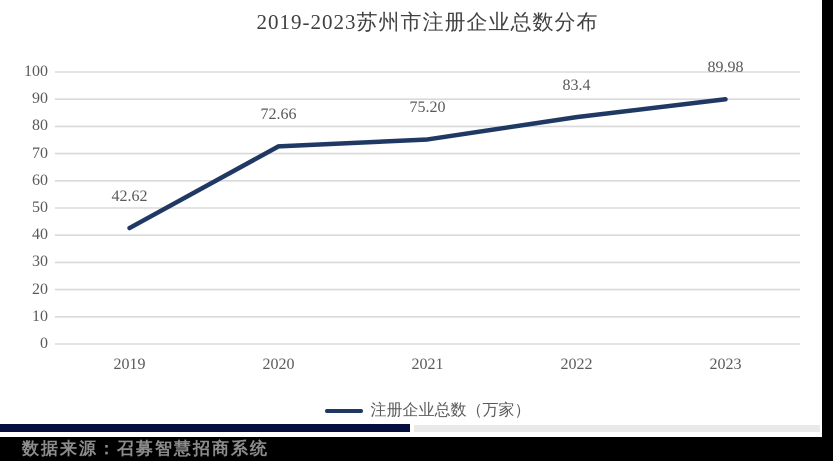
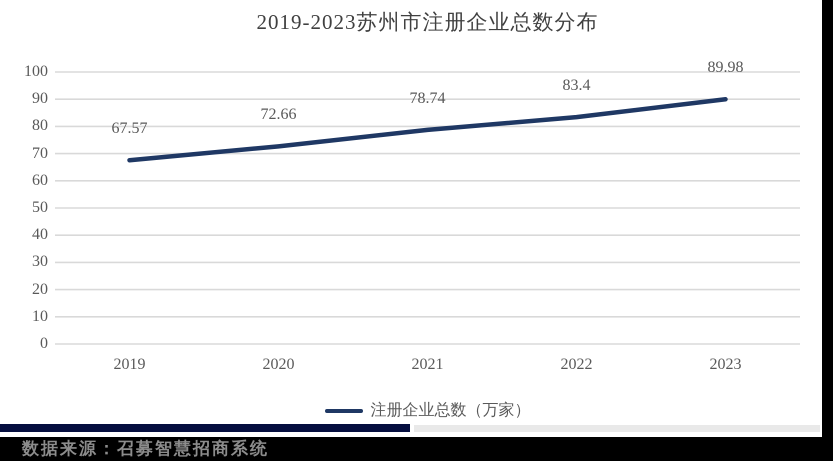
2019: 42.62 -> 67.57
2021: 75.20 -> 78.74
